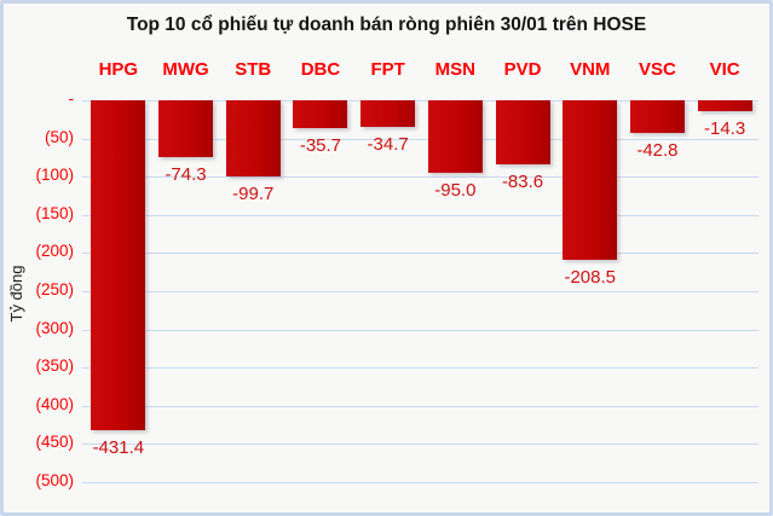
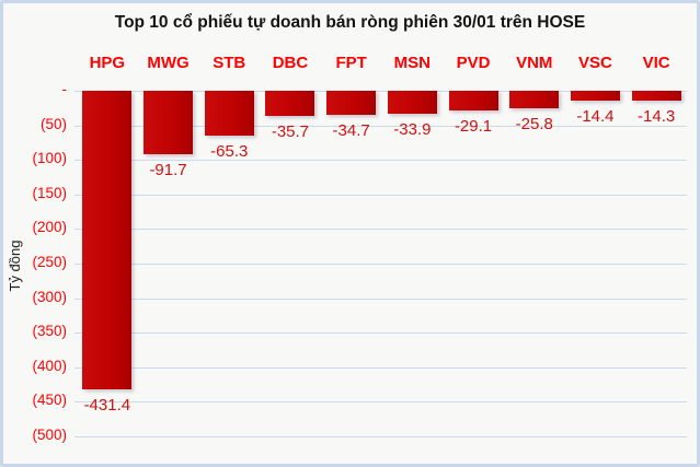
MWG: -74.3 -> -91.7
STB: -99.7 -> -65.3
MSN: -95.0 -> -33.9
PVD: -83.6 -> -29.1
VNM: -208.5 -> -25.8
VSC: -42.8 -> -14.4
